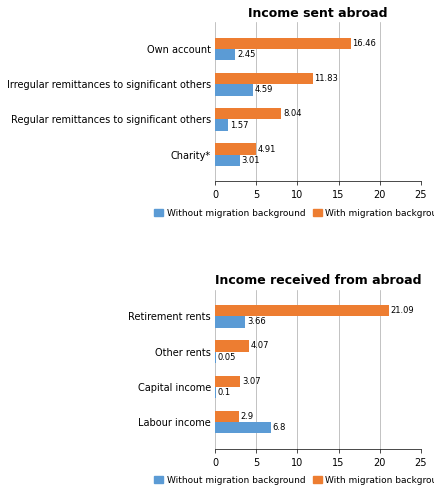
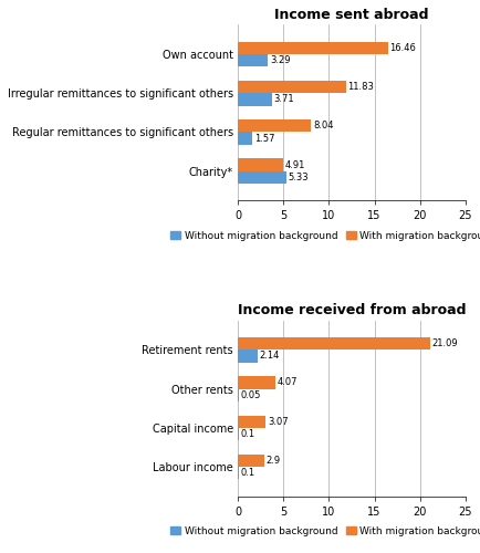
Income sent abroad/Without migration background/Own account: 2.45 -> 3.29
Income sent abroad/Without migration background/Irregular remittances to significant others: 4.59 -> 3.71
Income sent abroad/Without migration background/Charity*: 3.01 -> 5.33
Income received from abroad/Without migration background/Retirement rents: 3.66 -> 2.14
Income received from abroad/Without migration background/Labour income: 6.8 -> 0.1
